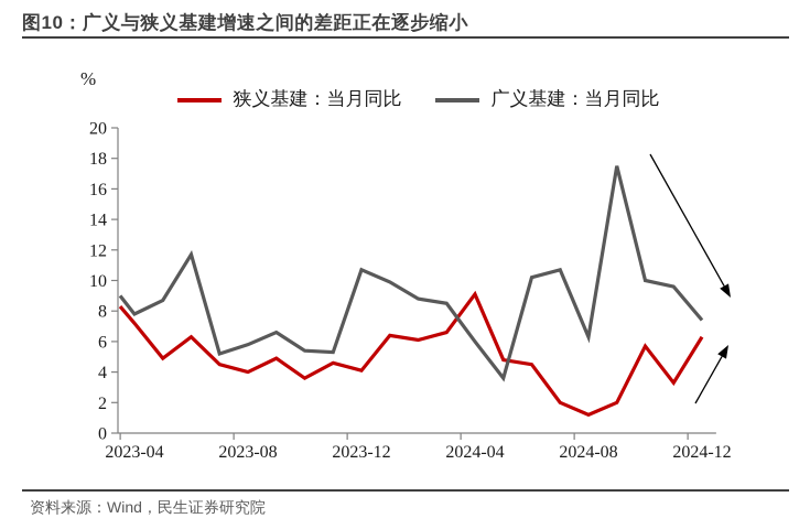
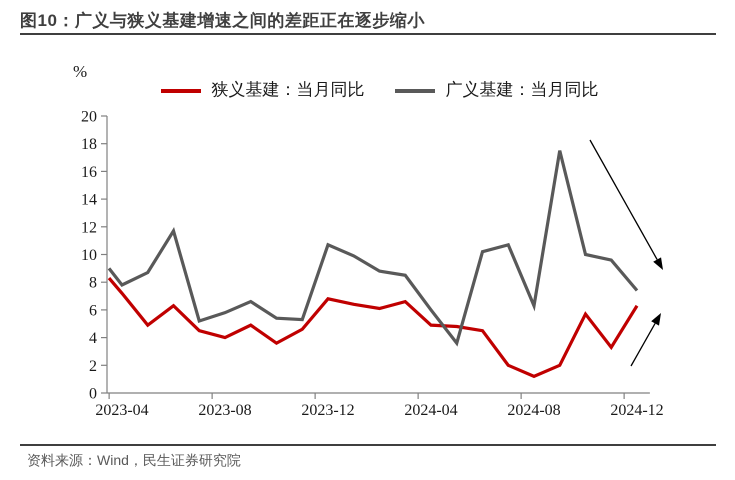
狭义基建：当月同比/2023-12: 4.1 -> 6.8
狭义基建：当月同比/2024-04: 9.1 -> 4.9
